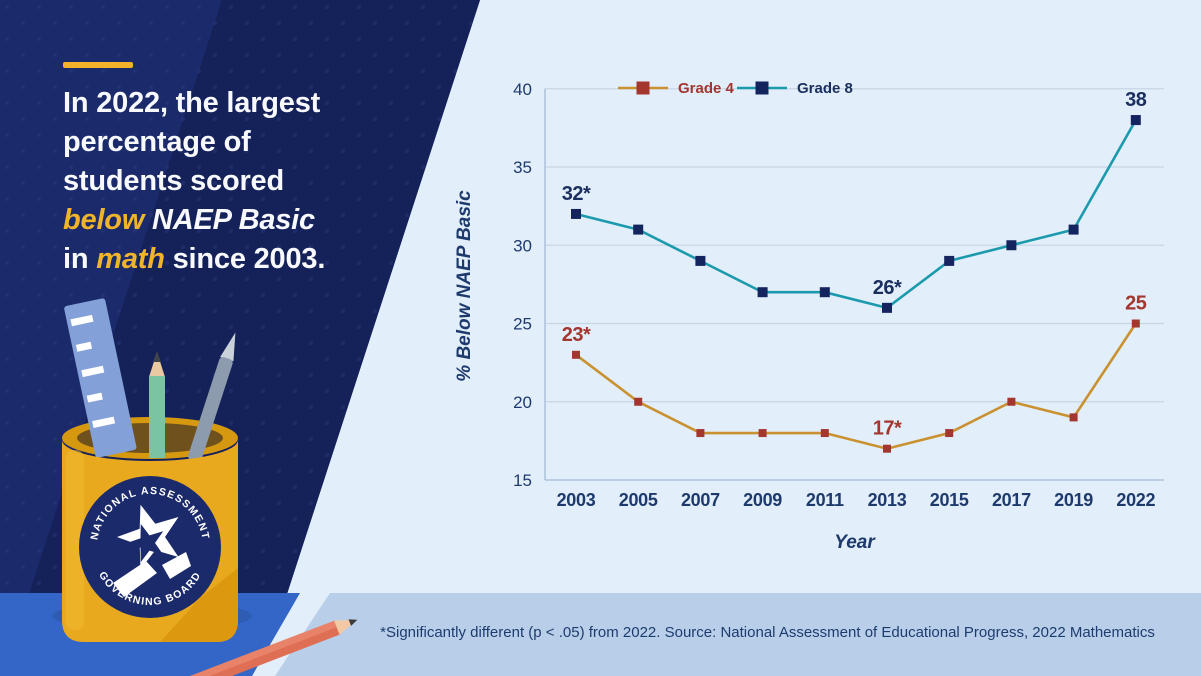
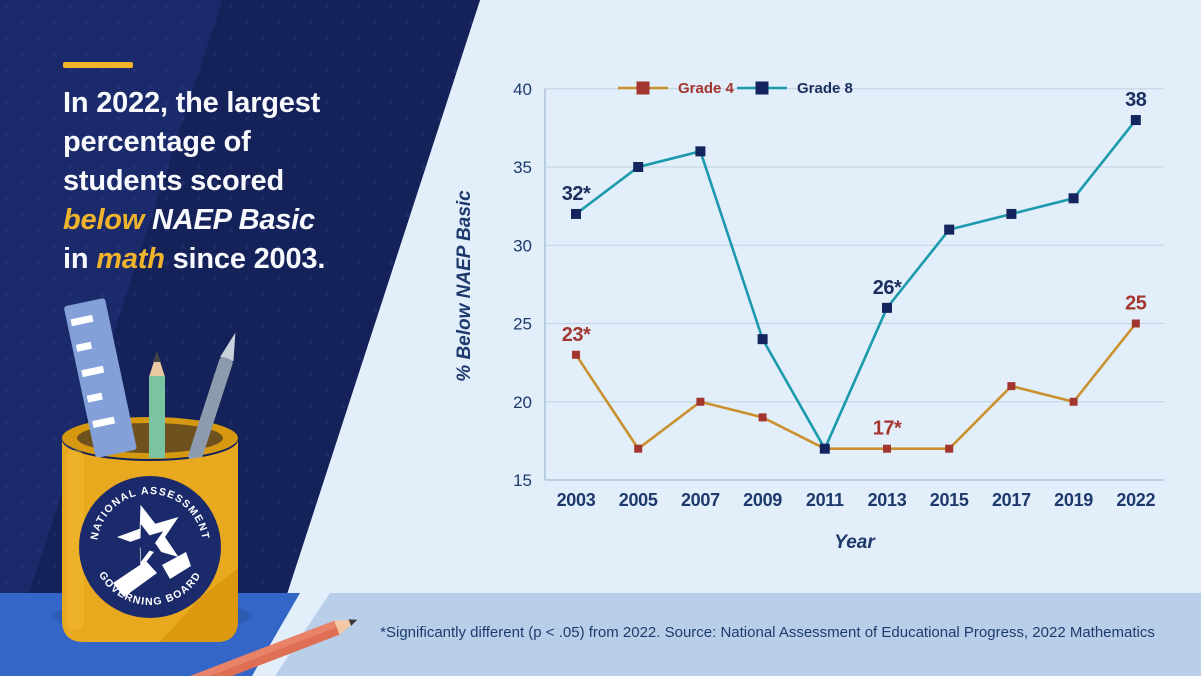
Grade 4/2005: 20 -> 17
Grade 8/2005: 31 -> 35
Grade 4/2007: 18 -> 20
Grade 8/2007: 29 -> 36
Grade 4/2009: 18 -> 19
Grade 8/2009: 27 -> 24
Grade 4/2011: 18 -> 17
Grade 8/2011: 27 -> 17
Grade 4/2015: 18 -> 17
Grade 8/2015: 29 -> 31
Grade 4/2017: 20 -> 21
Grade 8/2017: 30 -> 32
Grade 4/2019: 19 -> 20
Grade 8/2019: 31 -> 33
